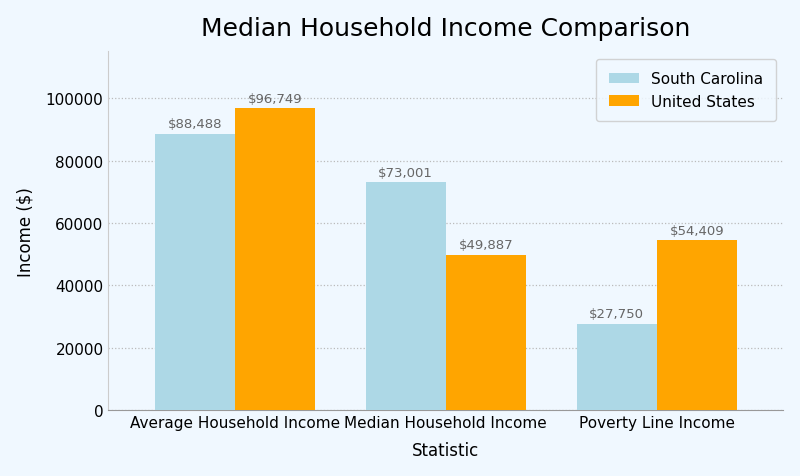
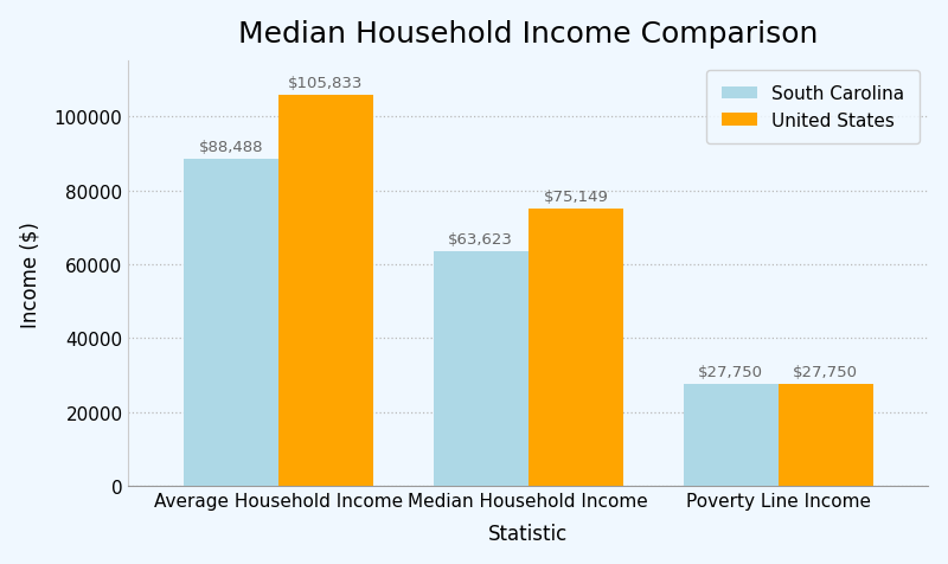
United States/Average Household Income: $96,749 -> $105,833
South Carolina/Median Household Income: $73,001 -> $63,623
United States/Median Household Income: $49,887 -> $75,149
United States/Poverty Line Income: $54,409 -> $27,750
